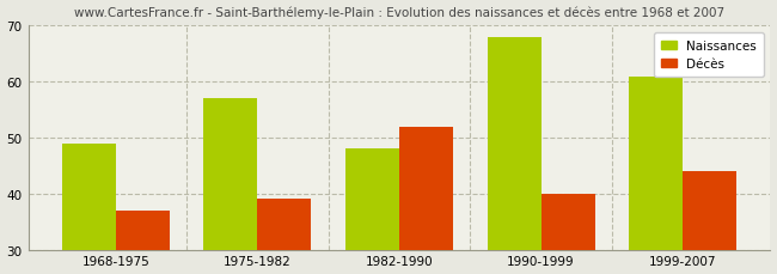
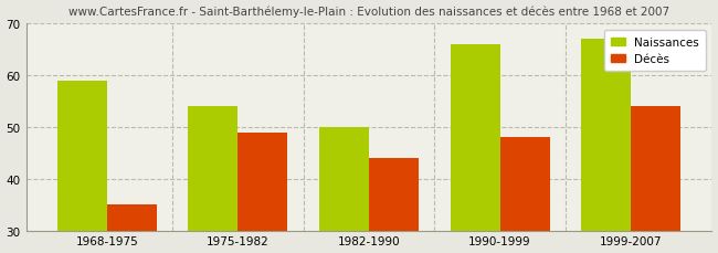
Naissances/1968-1975: 49 -> 59
Décès/1968-1975: 37 -> 35
Naissances/1975-1982: 57 -> 54
Décès/1975-1982: 39 -> 49
Naissances/1982-1990: 48 -> 50
Décès/1982-1990: 52 -> 44
Naissances/1990-1999: 68 -> 66
Décès/1990-1999: 40 -> 48
Naissances/1999-2007: 61 -> 67
Décès/1999-2007: 44 -> 54
